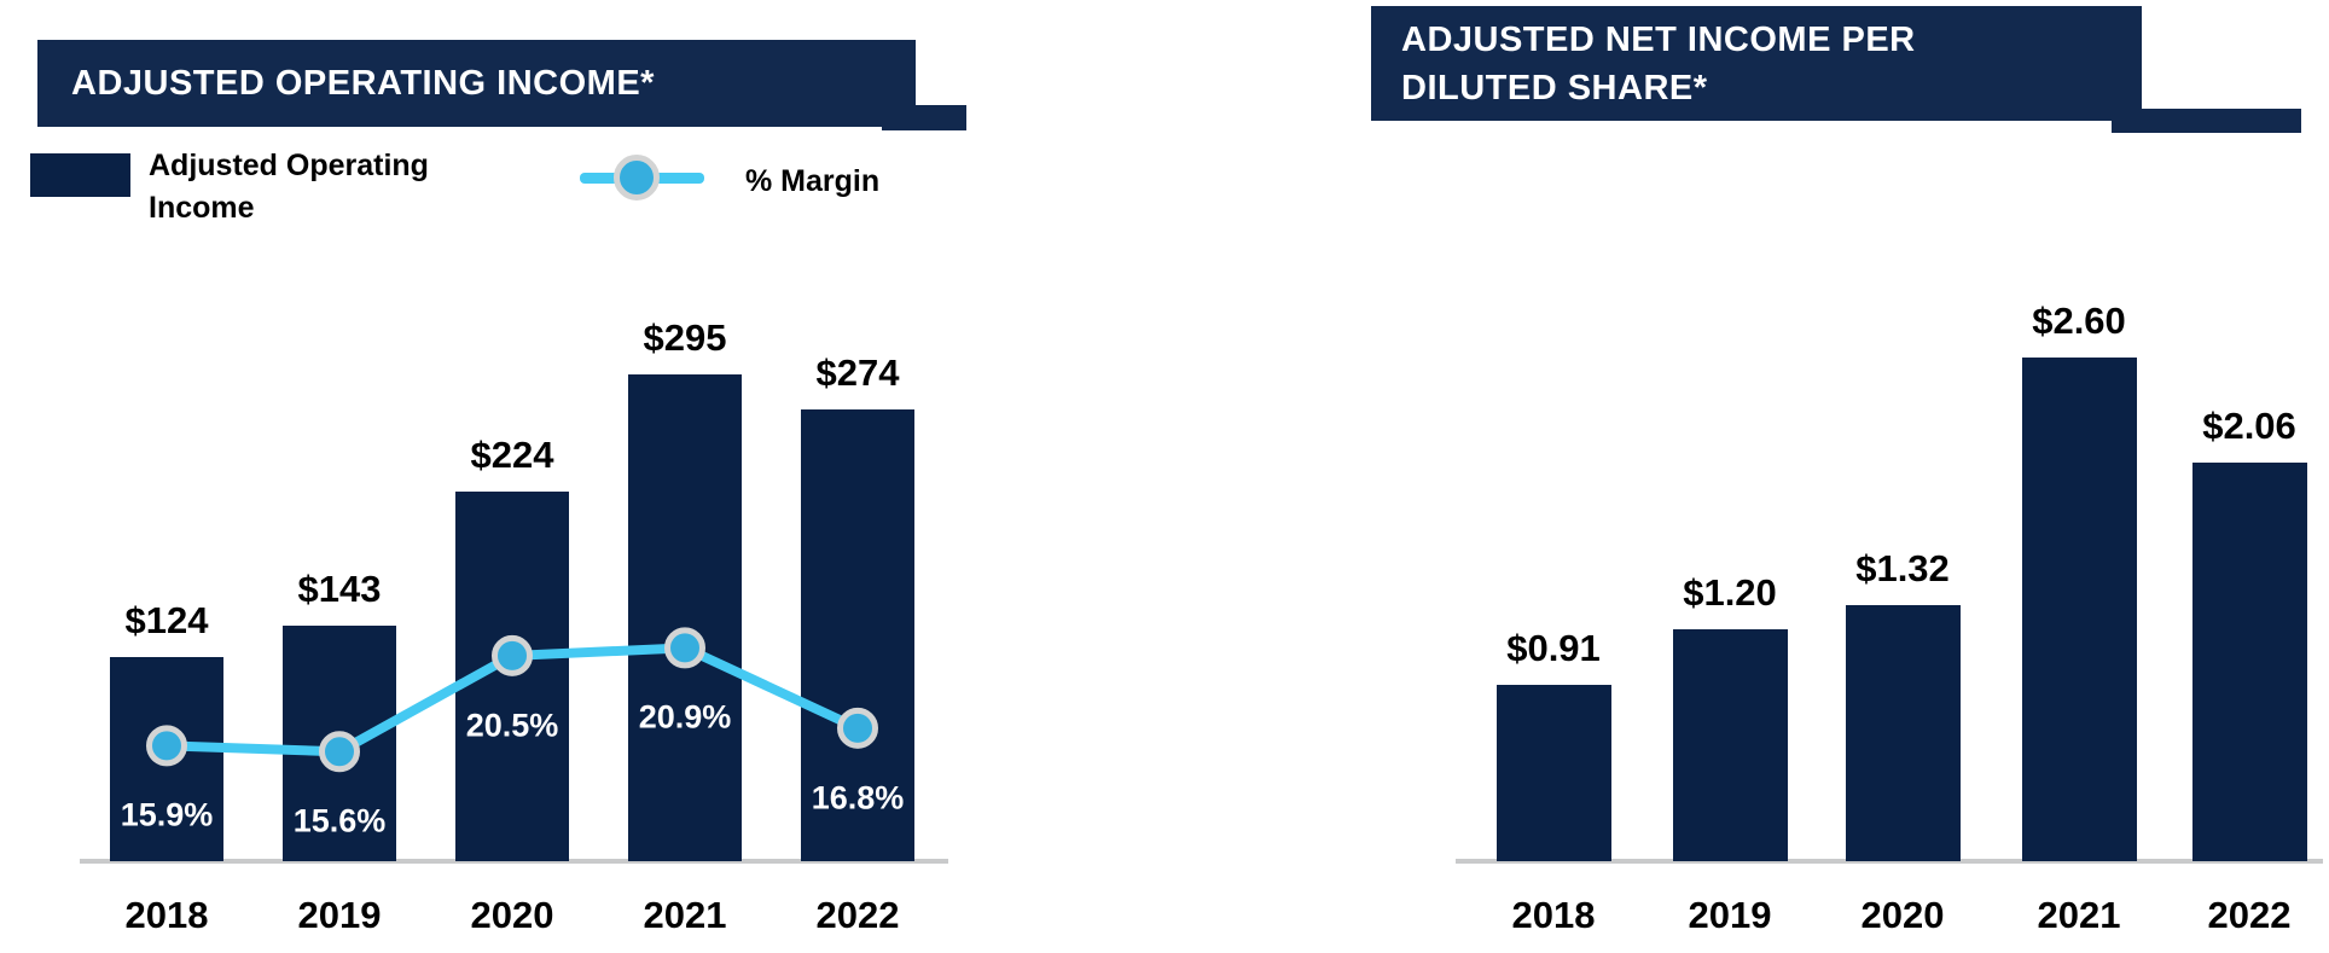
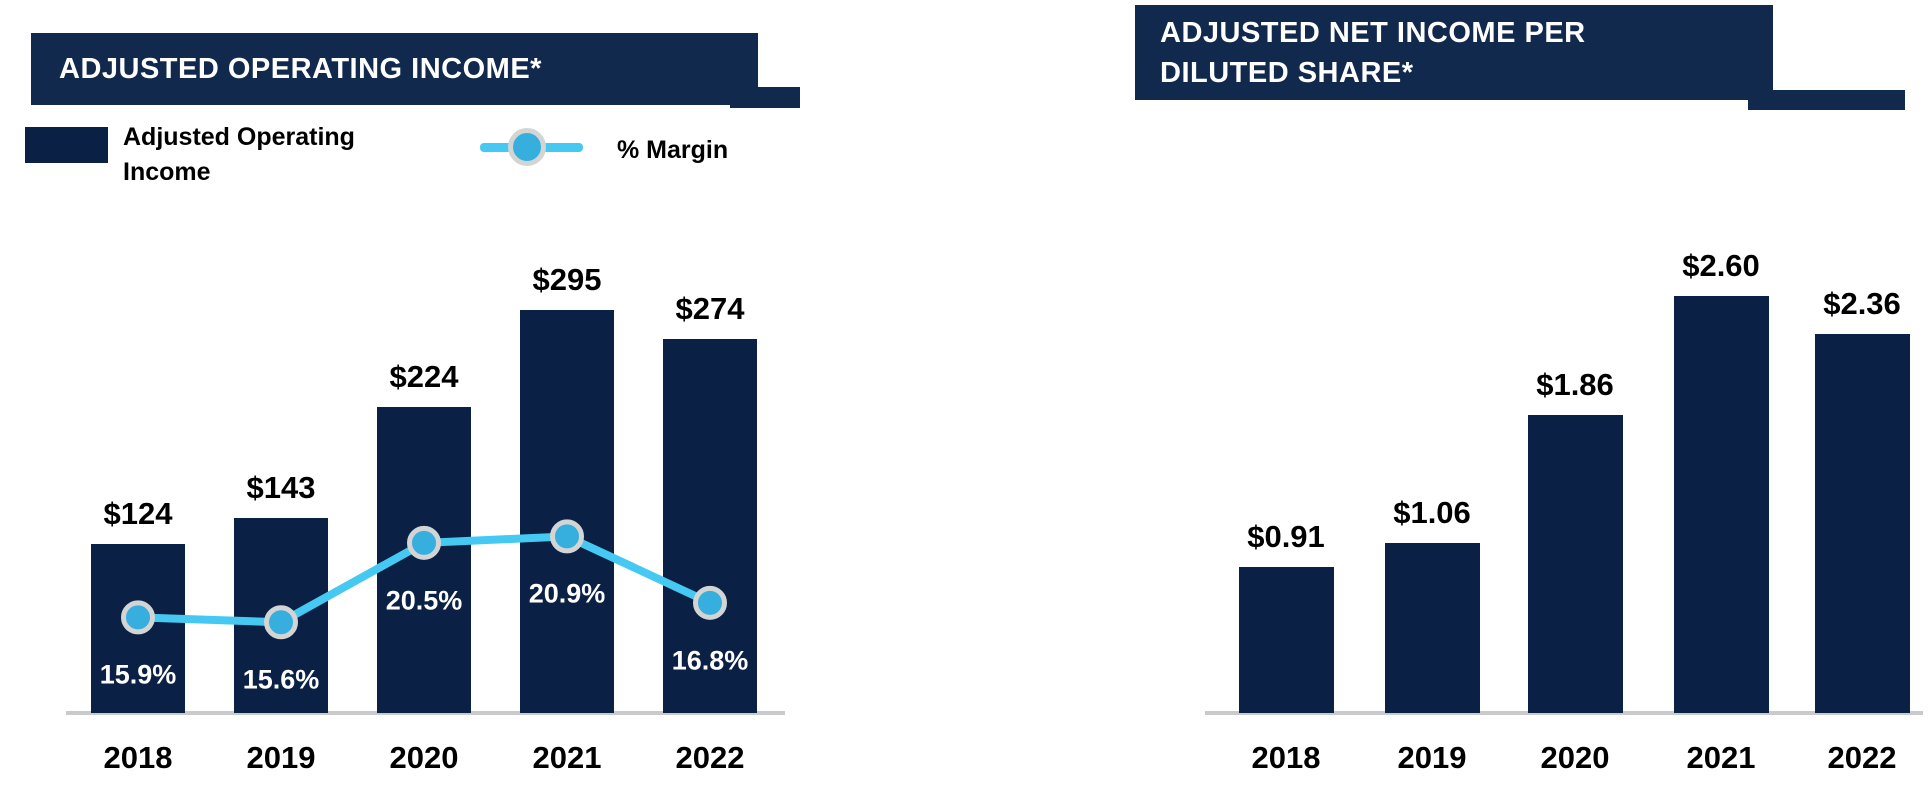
ADJUSTED NET INCOME PER DILUTED SHARE*/2019: $1.20 -> $1.06
ADJUSTED NET INCOME PER DILUTED SHARE*/2020: $1.32 -> $1.86
ADJUSTED NET INCOME PER DILUTED SHARE*/2022: $2.06 -> $2.36
